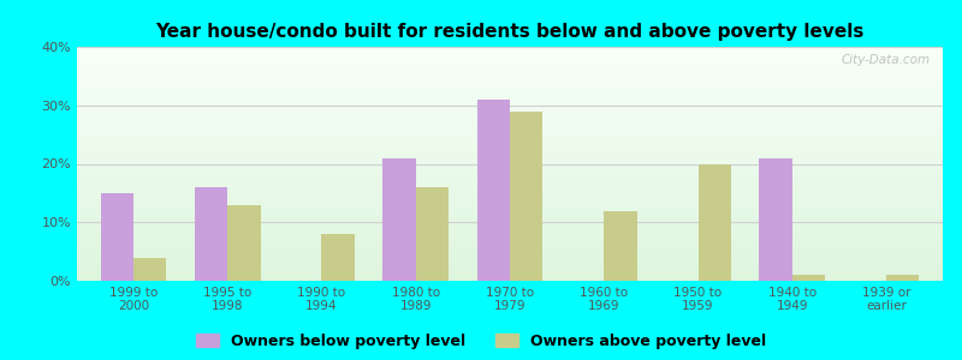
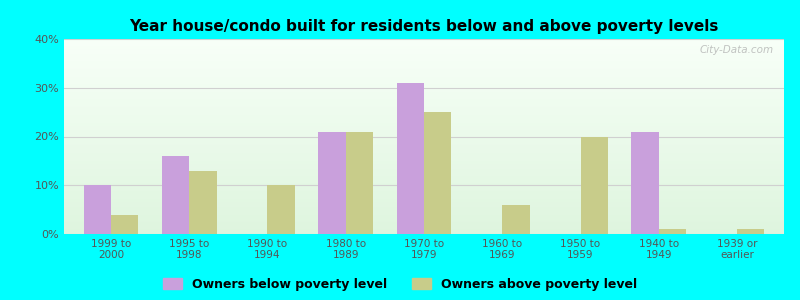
Owners below poverty level/1999 to 2000: 15% -> 10%
Owners above poverty level/1990 to 1994: 8% -> 10%
Owners above poverty level/1980 to 1989: 16% -> 21%
Owners above poverty level/1970 to 1979: 29% -> 25%
Owners above poverty level/1960 to 1969: 12% -> 6%
